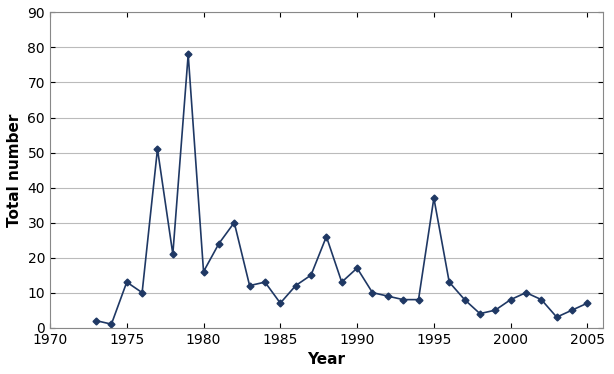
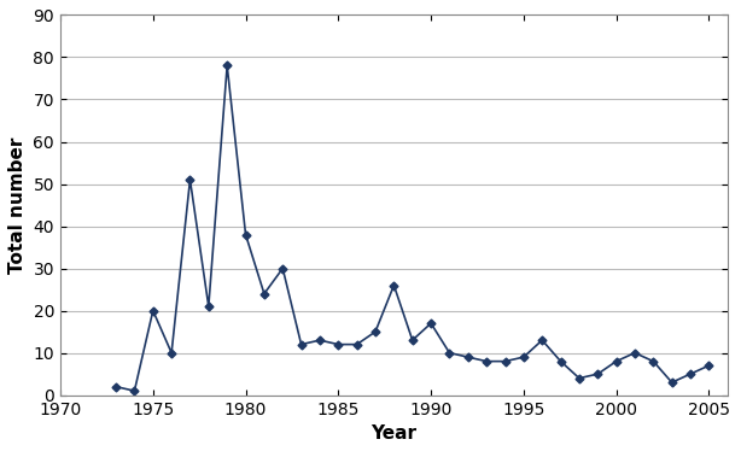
1975: 13 -> 20
1980: 16 -> 38
1985: 7 -> 12
1995: 37 -> 9
